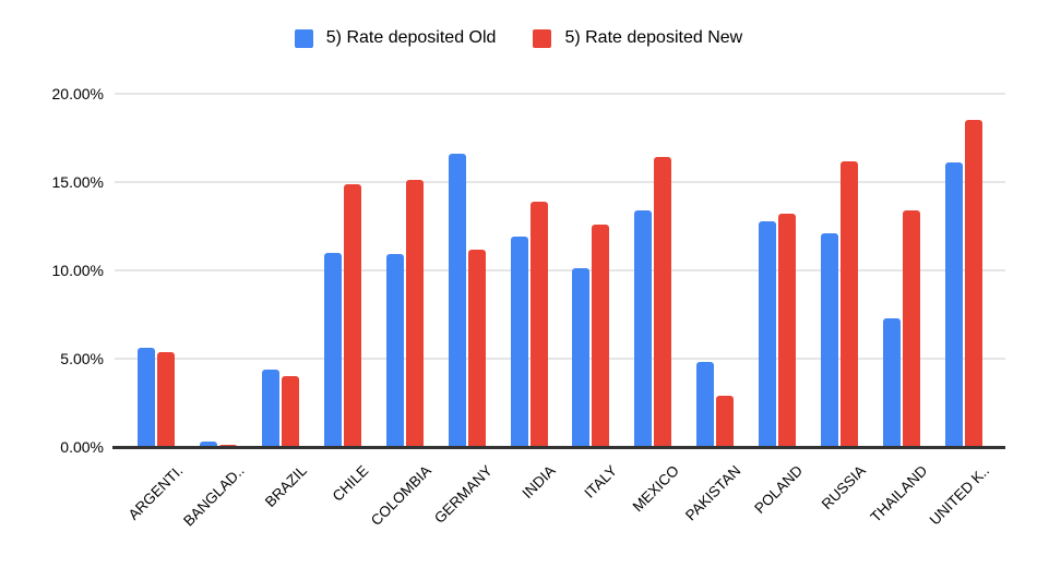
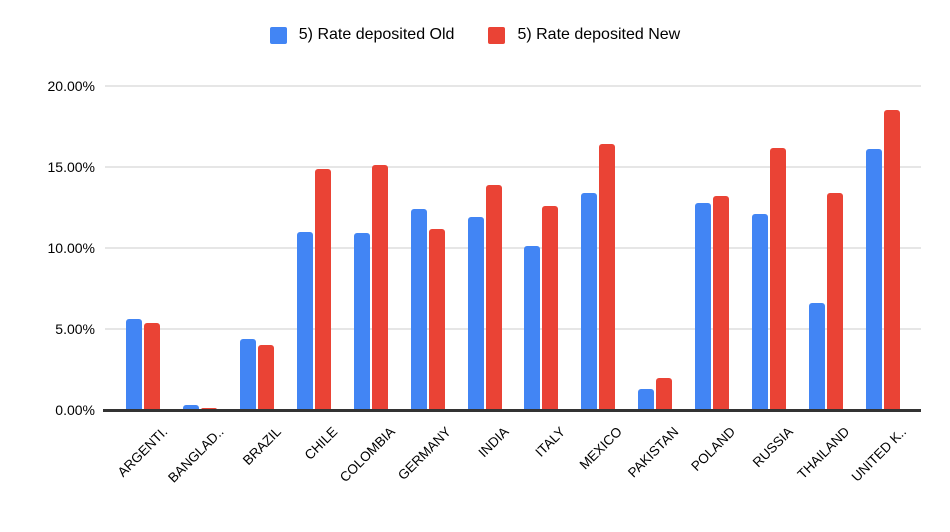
5) Rate deposited Old/GERMANY: 16.6% -> 12.4%
5) Rate deposited Old/PAKISTAN: 4.8% -> 1.3%
5) Rate deposited New/PAKISTAN: 2.9% -> 2.0%
5) Rate deposited Old/THAILAND: 7.3% -> 6.6%
